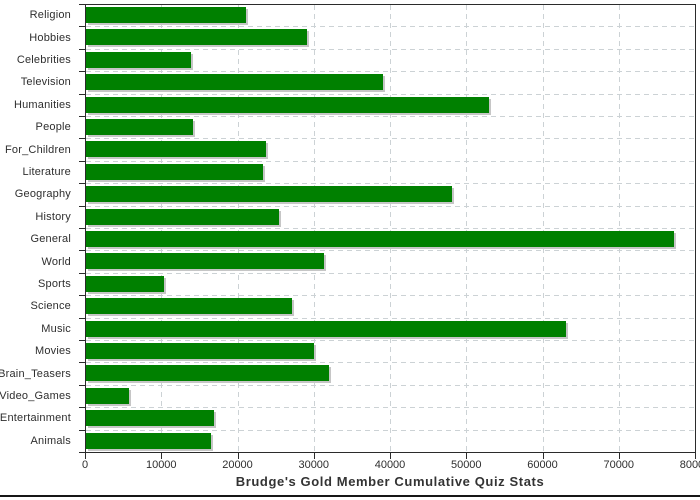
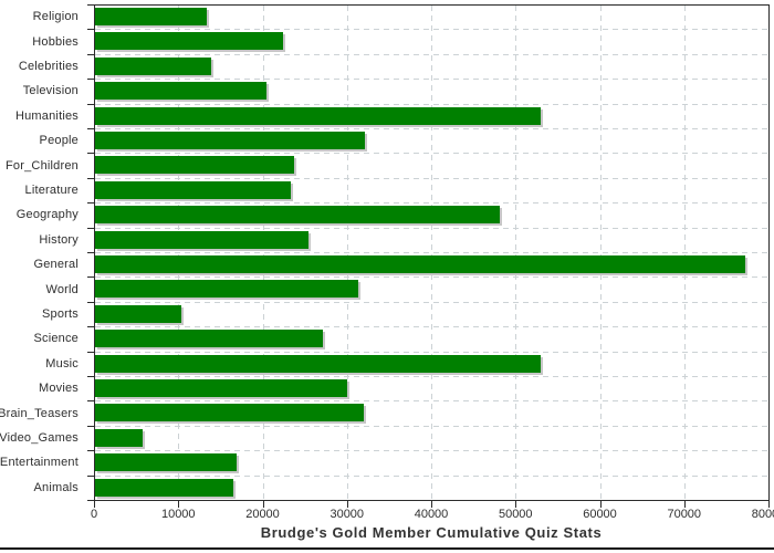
Religion: 21000 -> 13000
Hobbies: 29000 -> 22000
Television: 39000 -> 20000
People: 14000 -> 32000
Music: 63000 -> 53000
